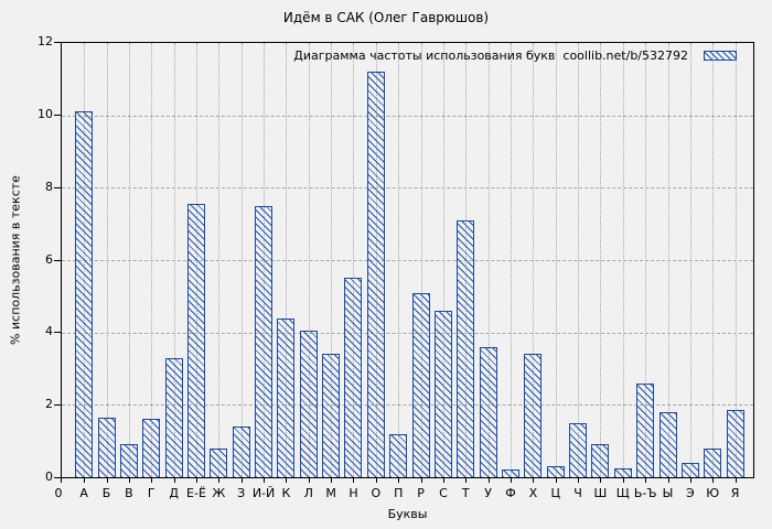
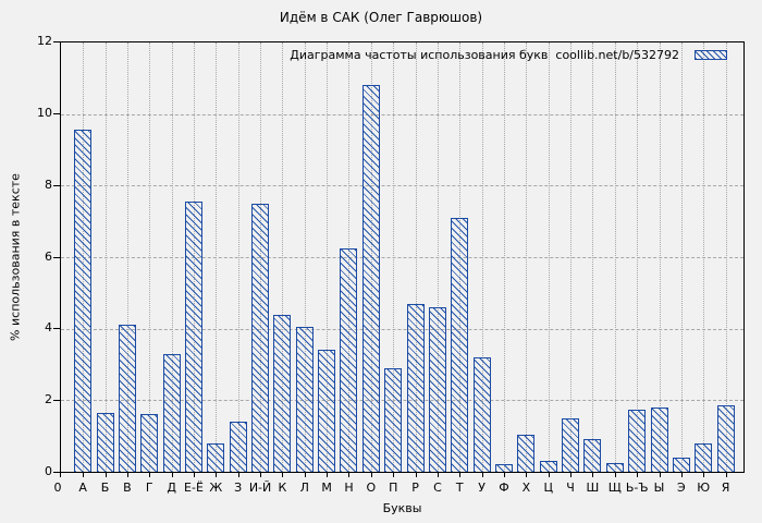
А: 10.1 -> 9.6
В: 0.9 -> 4.1
Н: 5.5 -> 6.2
О: 11.2 -> 10.8
П: 1.2 -> 2.9
Р: 5.1 -> 4.7
У: 3.6 -> 3.2
Х: 3.4 -> 1.1
Ь-Ъ: 2.6 -> 1.8
